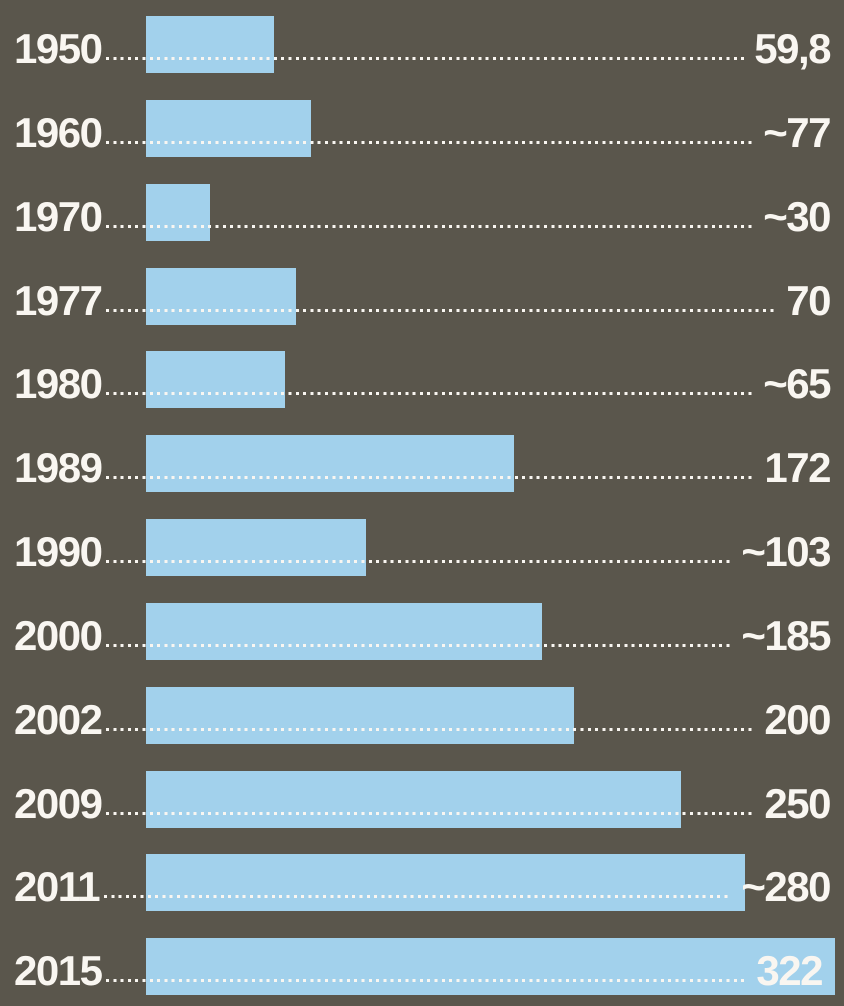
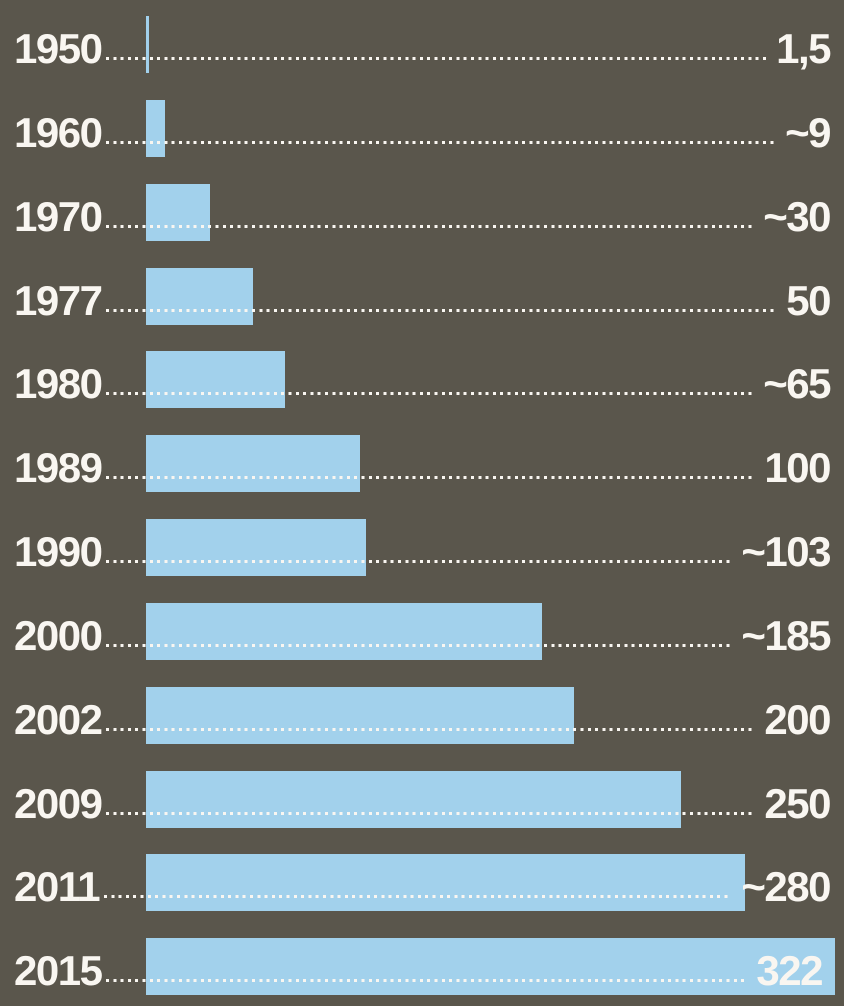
1950: 59,8 -> 1,5
1960: 77 -> 9
1977: 70 -> 50
1989: 172 -> 100
